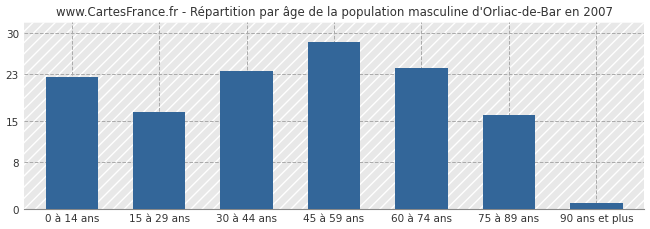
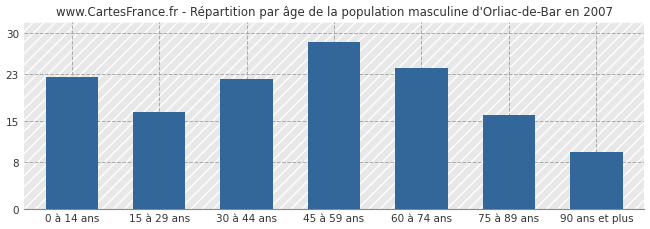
30 à 44 ans: 23.5 -> 22.2
90 ans et plus: 1.0 -> 9.6
